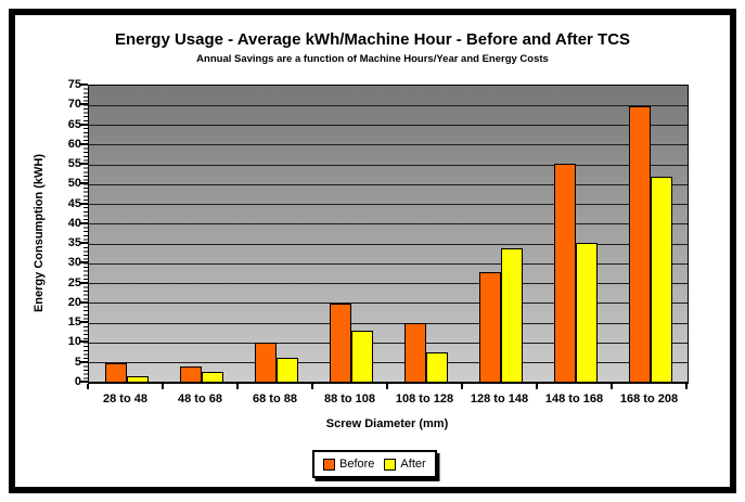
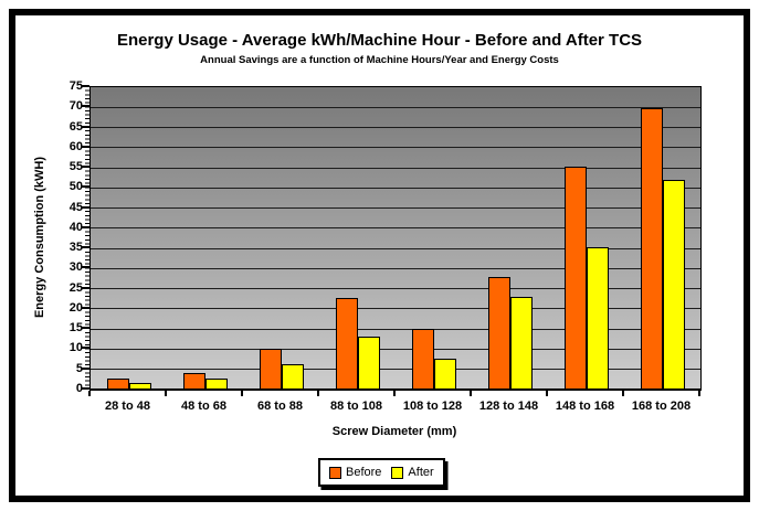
Before/28 to 48: 5 -> 3
Before/88 to 108: 20 -> 23
After/128 to 148: 34 -> 23
